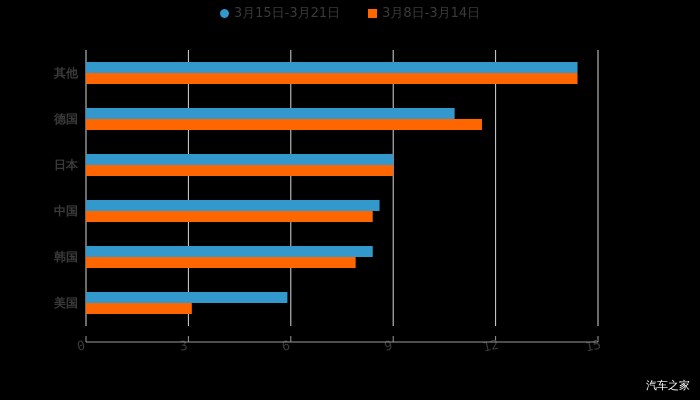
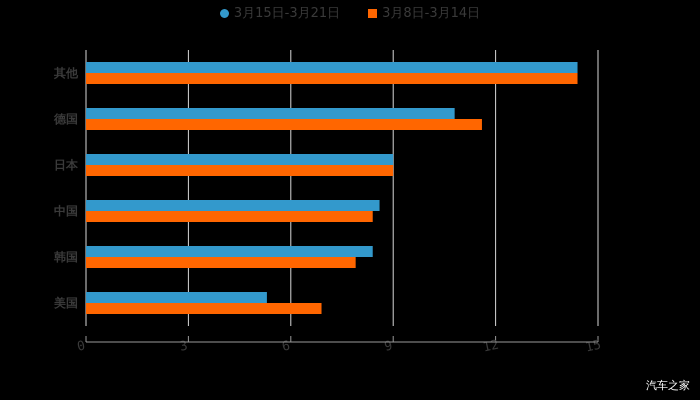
3月15日-3月21日/美国: 5.9 -> 5.3
3月8日-3月14日/美国: 3.1 -> 6.9
